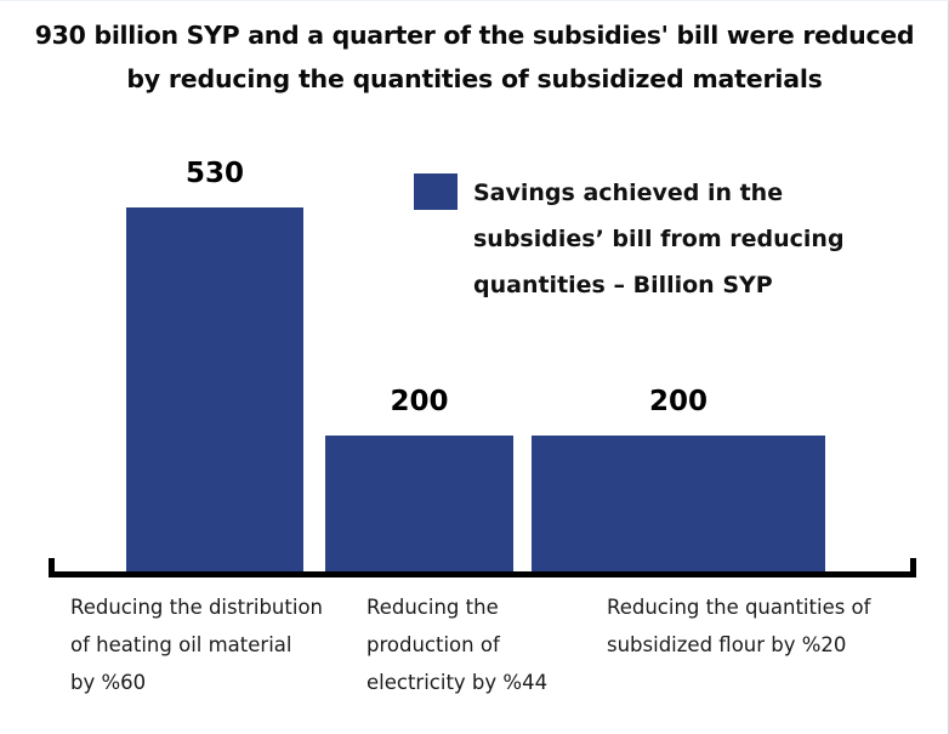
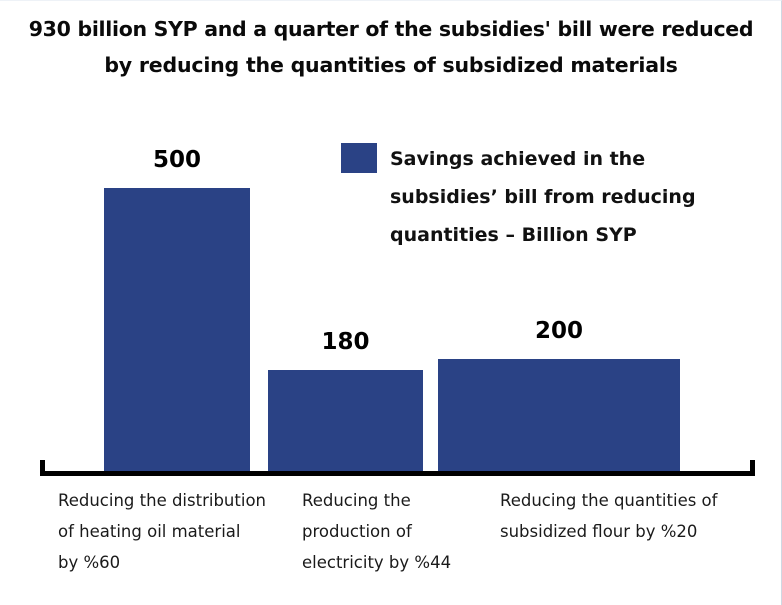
Reducing the distribution of heating oil material by %60: 530 -> 500
Reducing the production of electricity by %44: 200 -> 180
